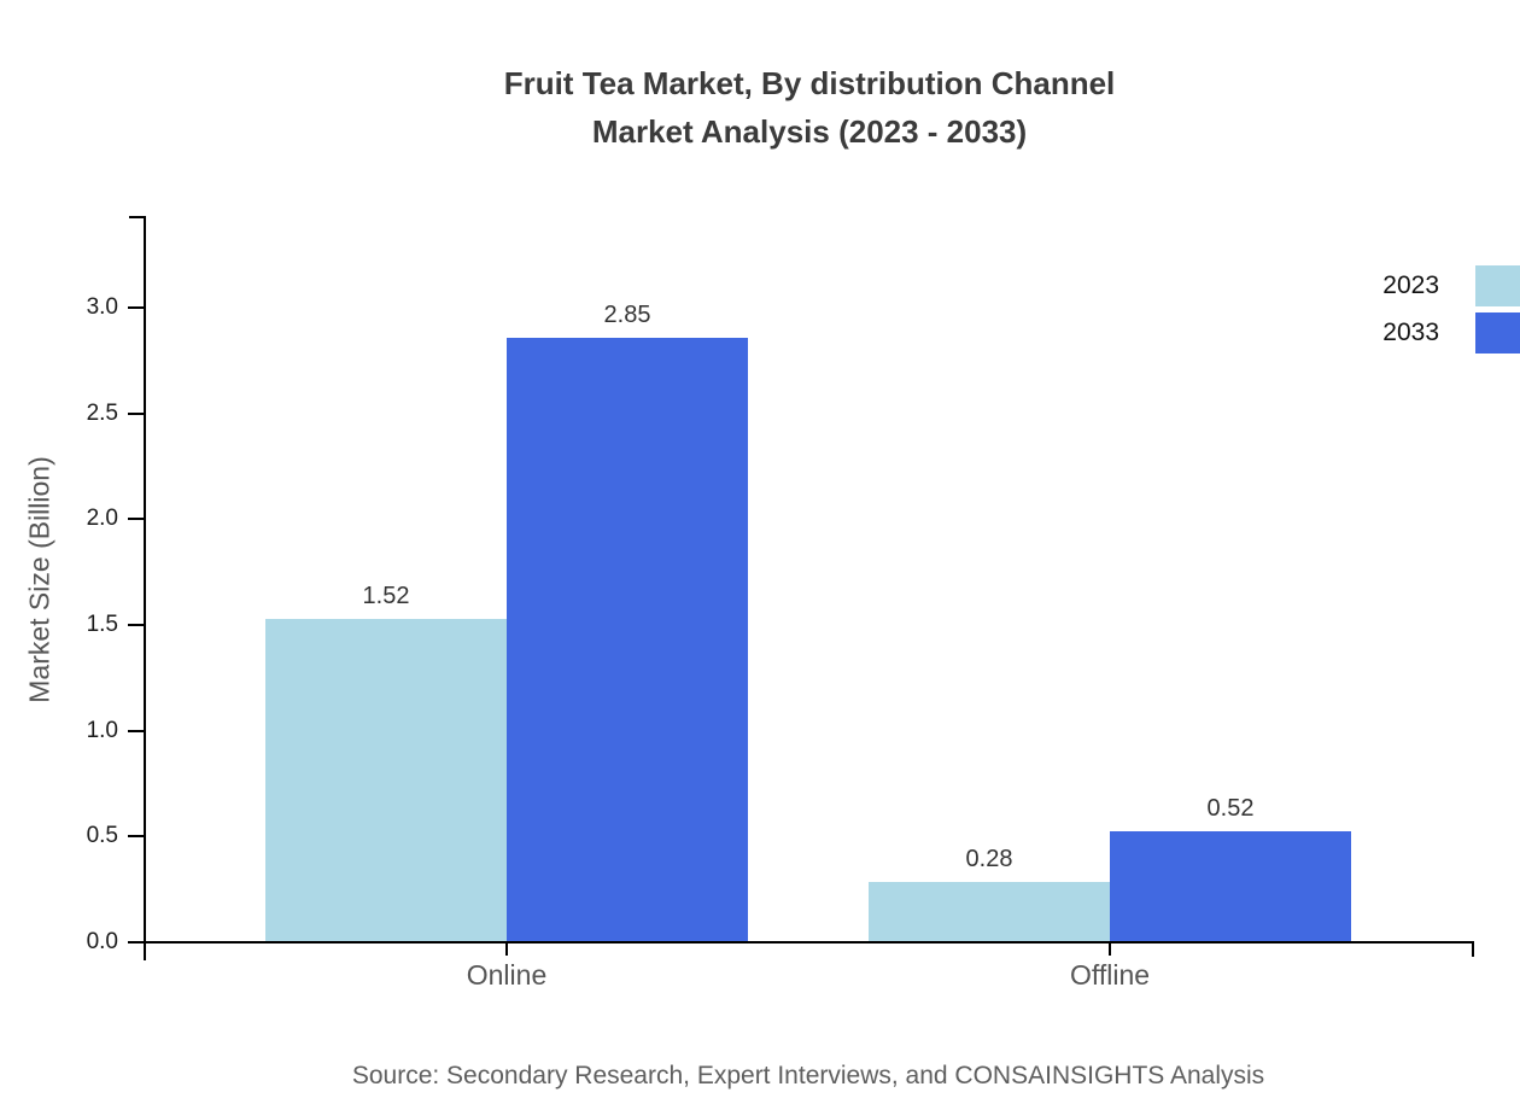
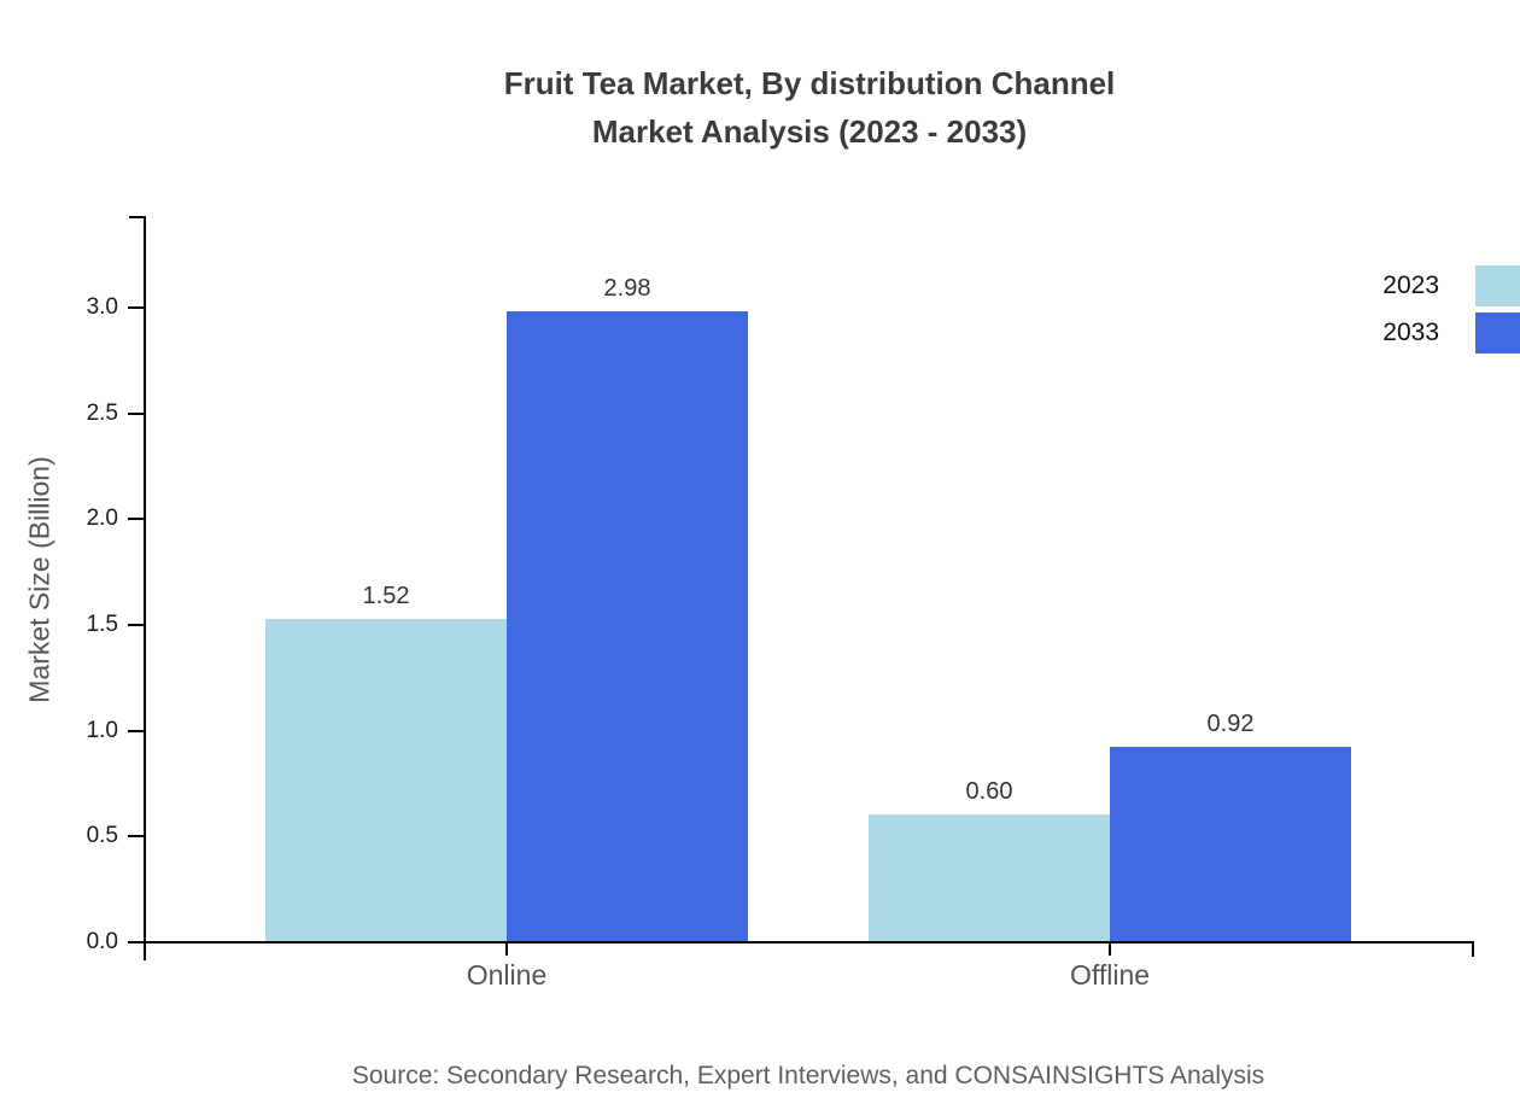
2033/Online: 2.85 -> 2.98
2023/Offline: 0.28 -> 0.60
2033/Offline: 0.52 -> 0.92
